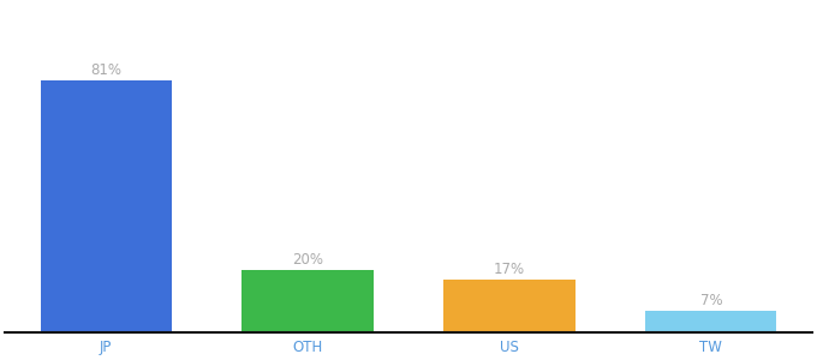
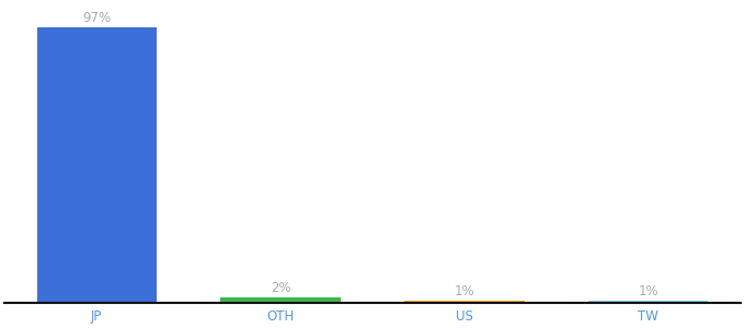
JP: 81% -> 97%
OTH: 20% -> 2%
US: 17% -> 1%
TW: 7% -> 1%
